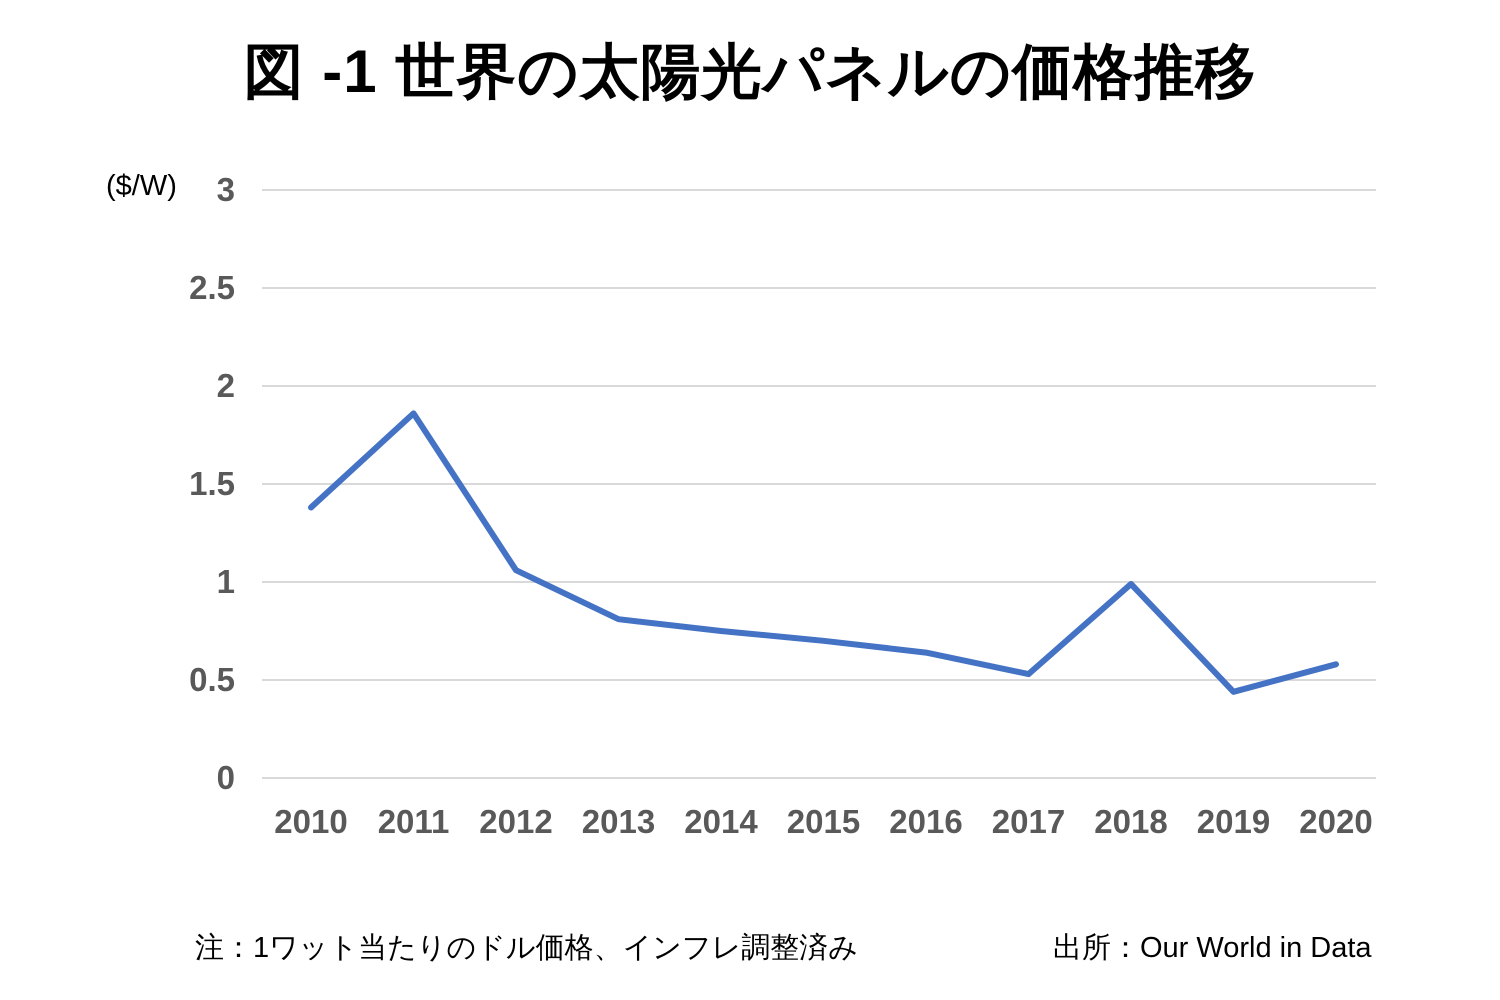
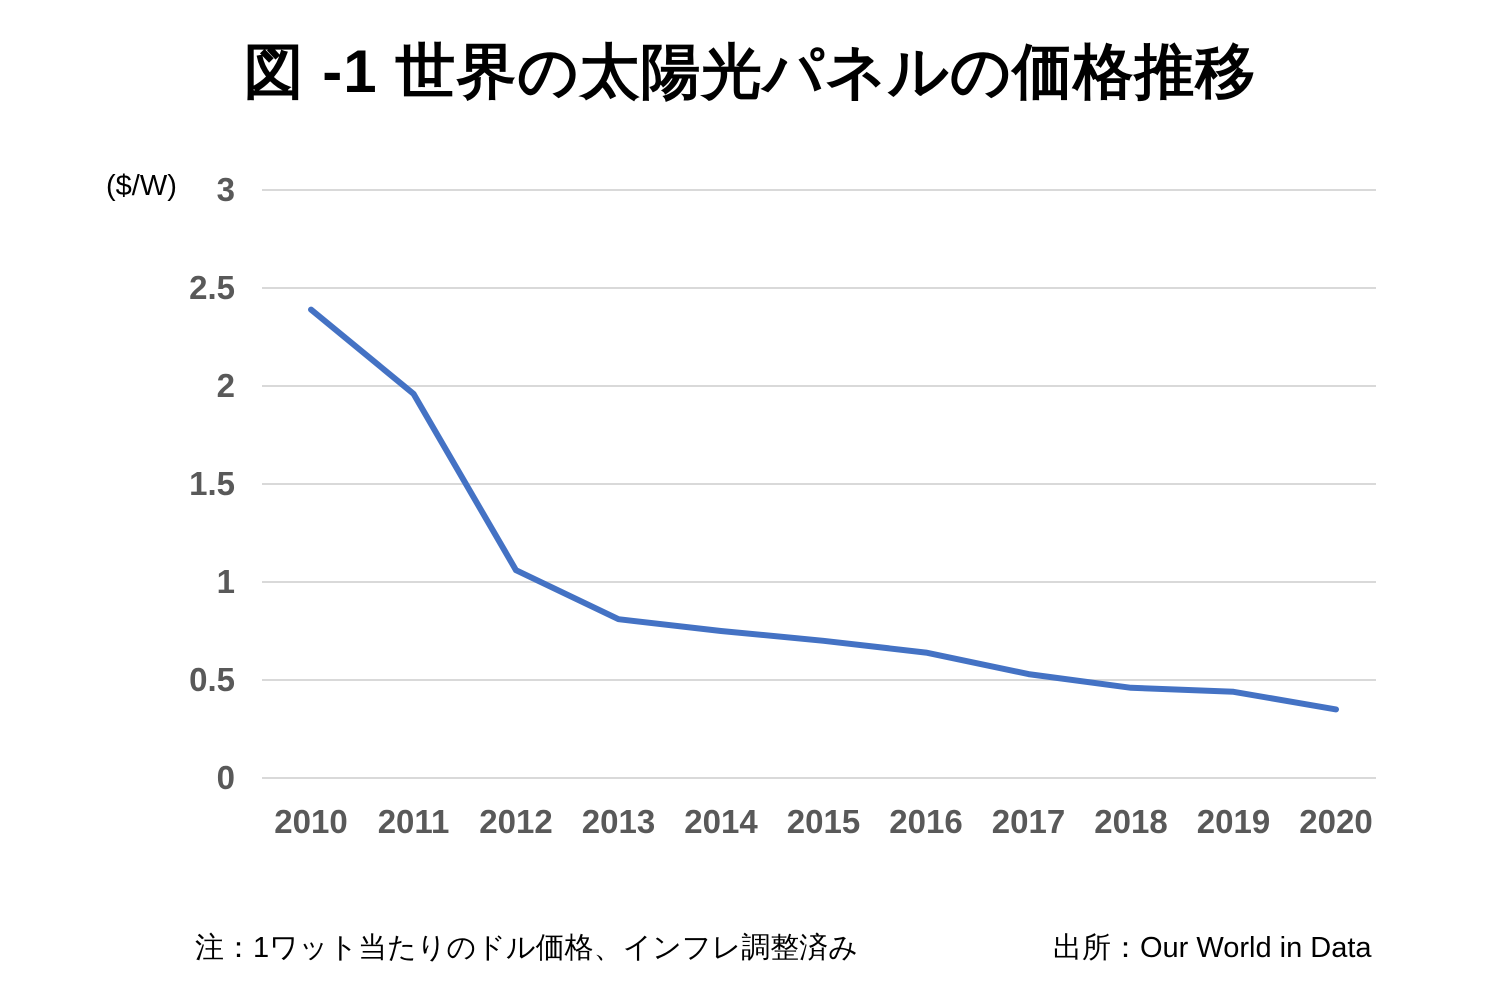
2010: 1.38 -> 2.39
2011: 1.86 -> 1.96
2018: 0.99 -> 0.46
2020: 0.58 -> 0.35
